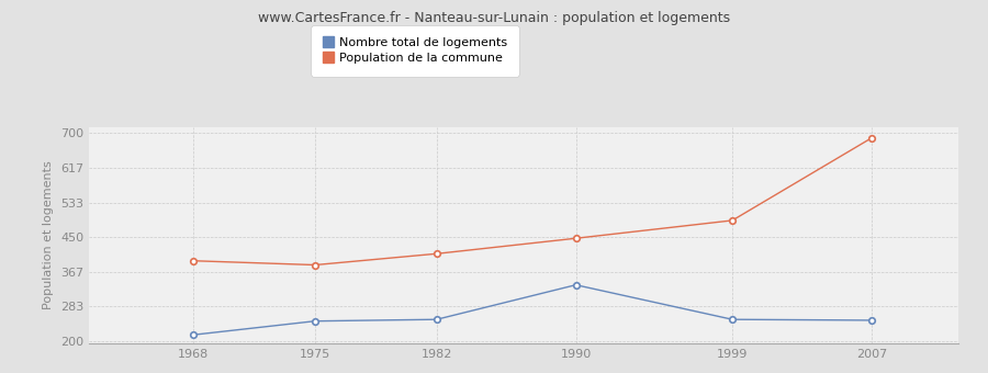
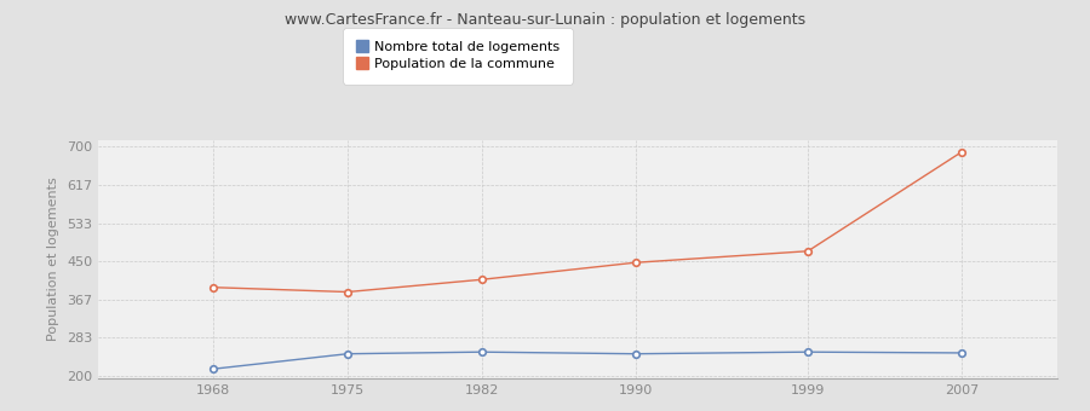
Nombre total de logements/1990: 335 -> 248
Population de la commune/1999: 490 -> 472
